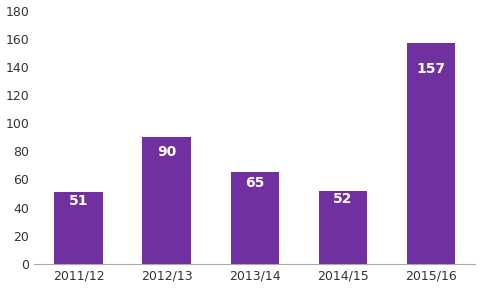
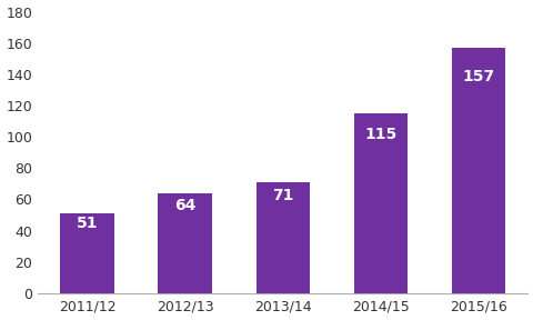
2012/13: 90 -> 64
2013/14: 65 -> 71
2014/15: 52 -> 115
